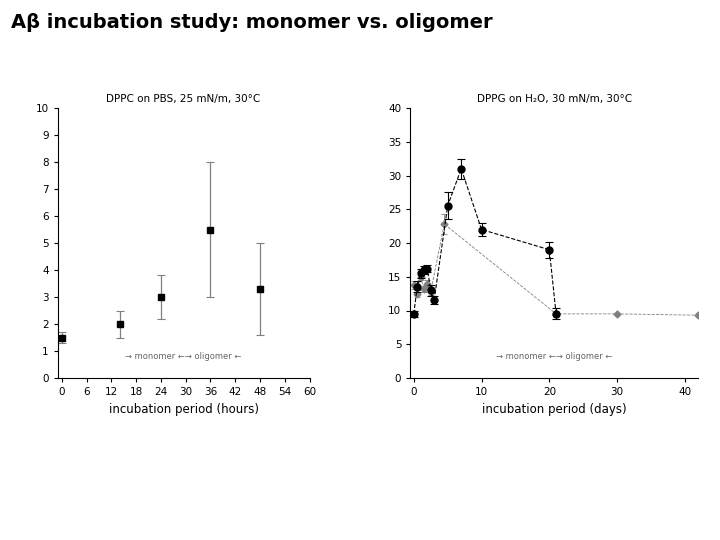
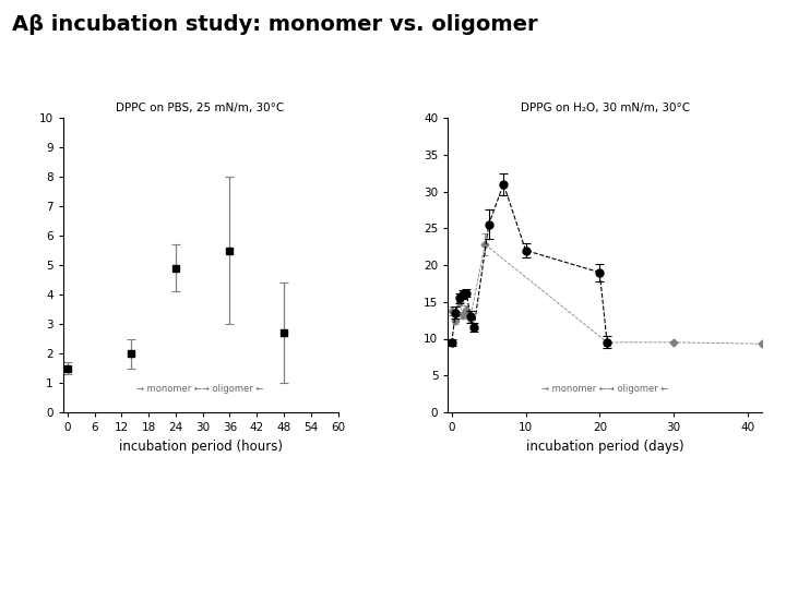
DPPC on PBS, 25 mN/m, 30°C/24: 3.0 -> 4.9
DPPC on PBS, 25 mN/m, 30°C/48: 3.3 -> 2.7
